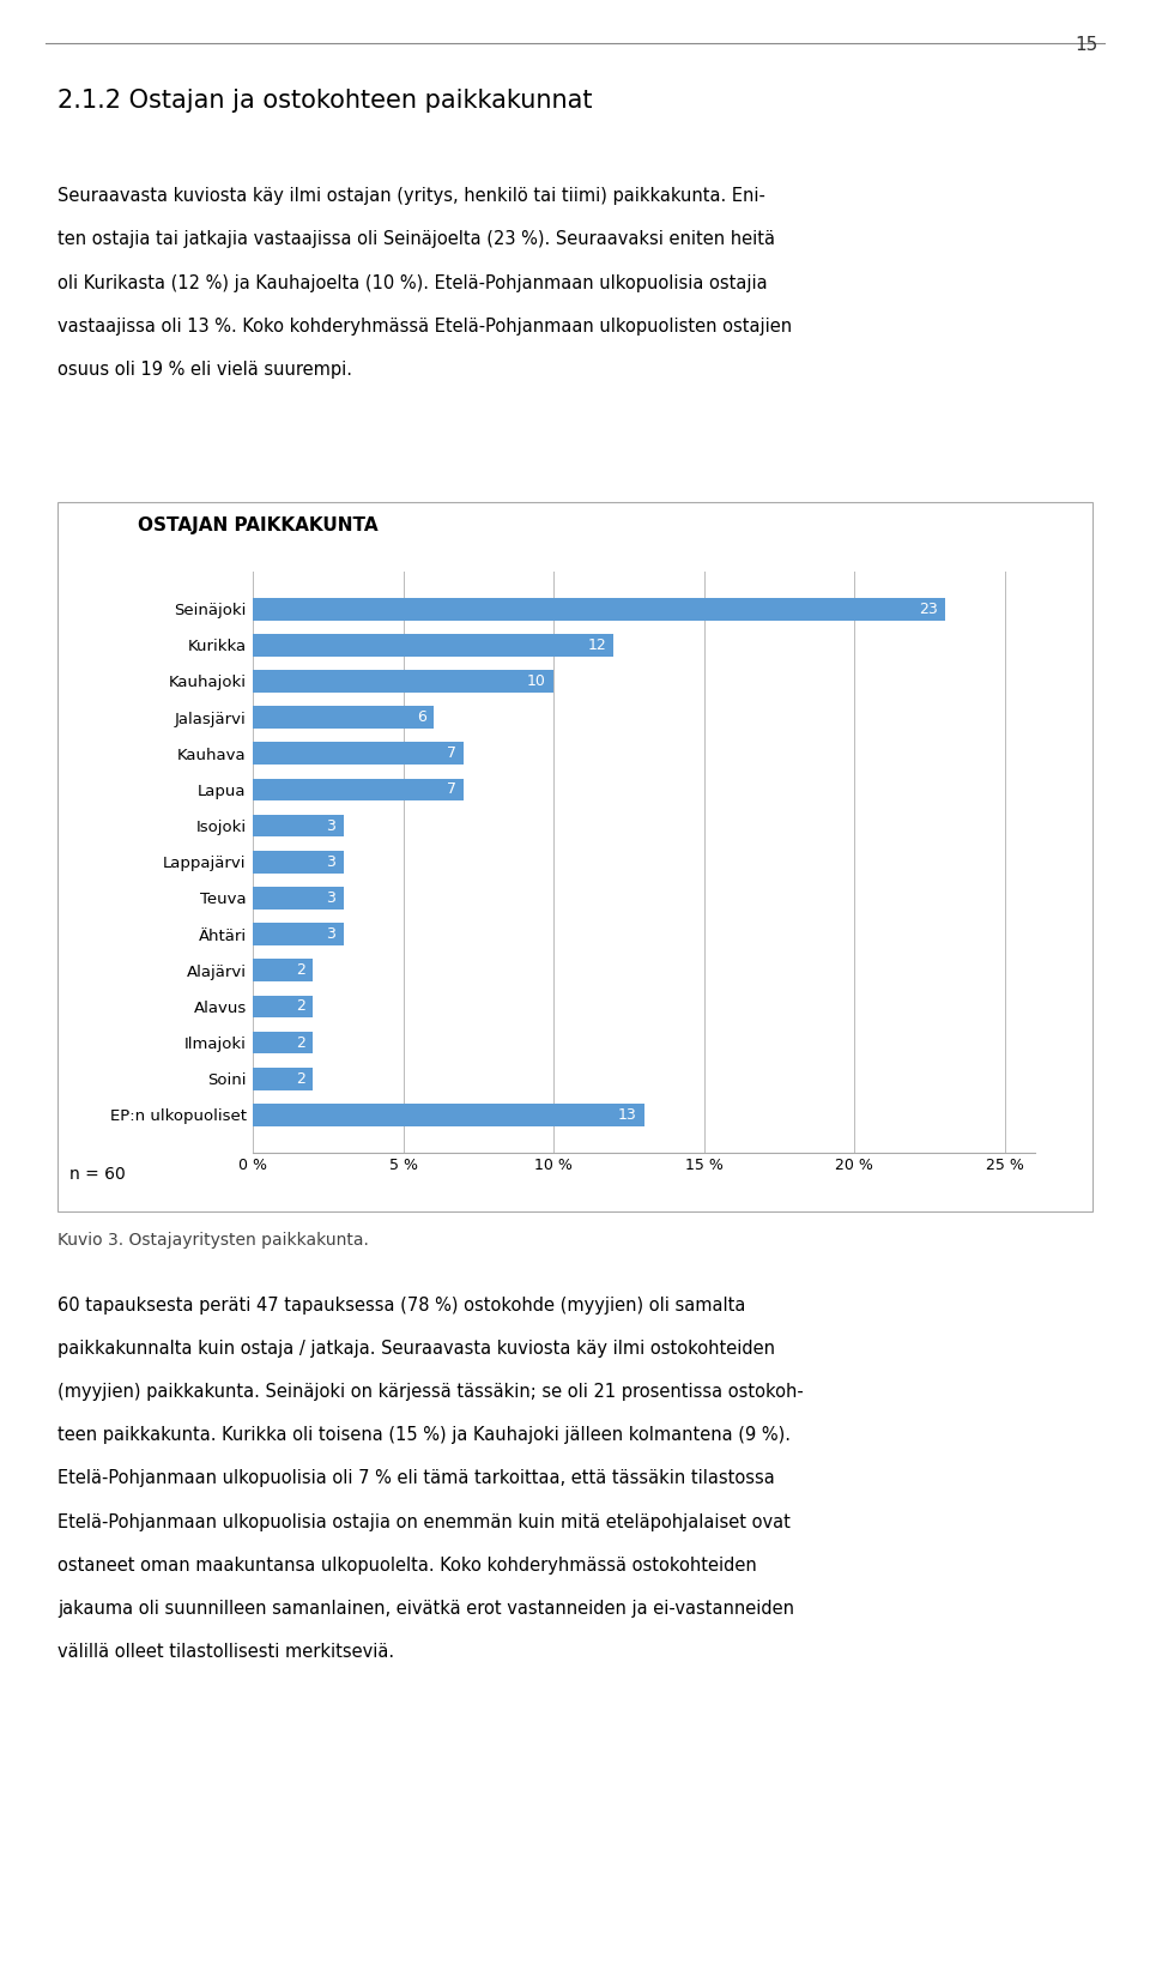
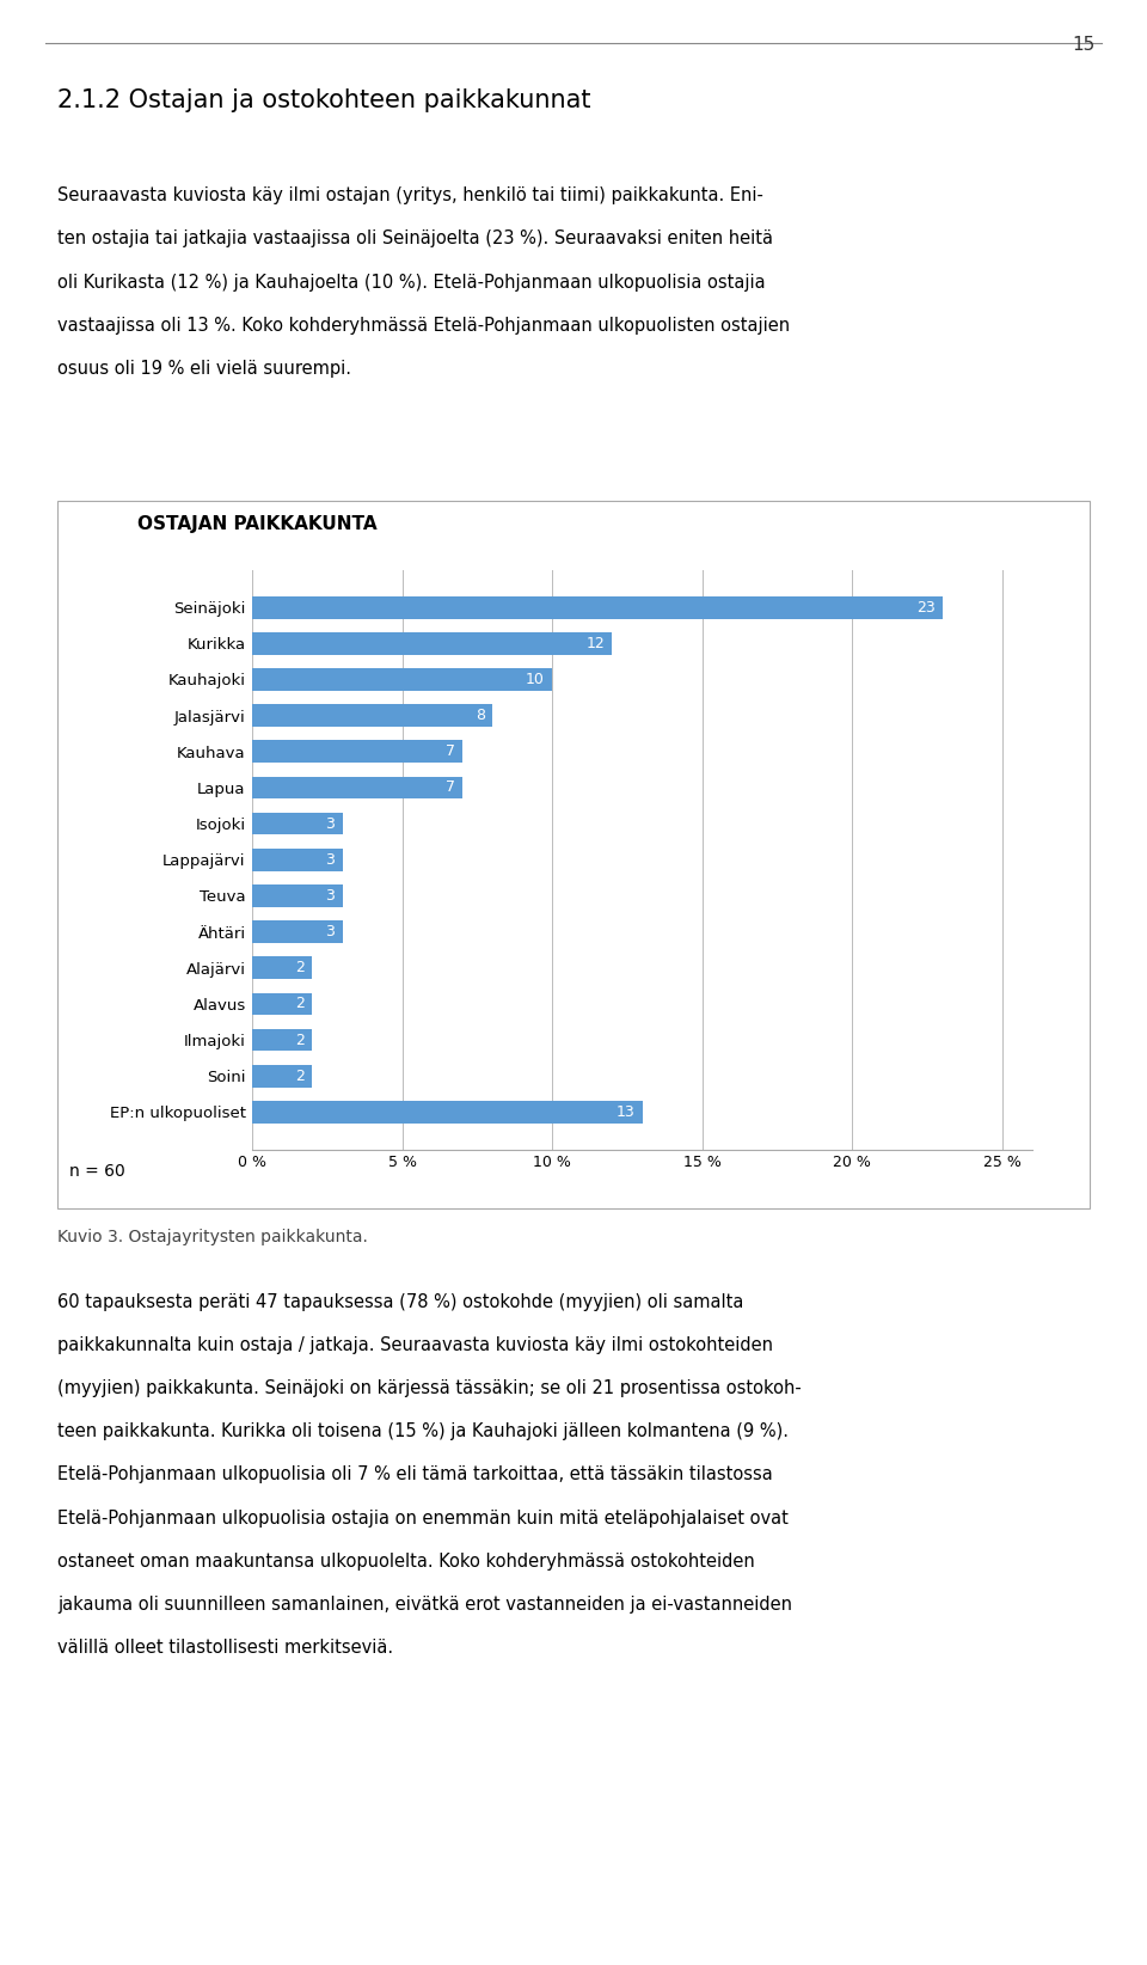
Jalasjärvi: 6 -> 8
